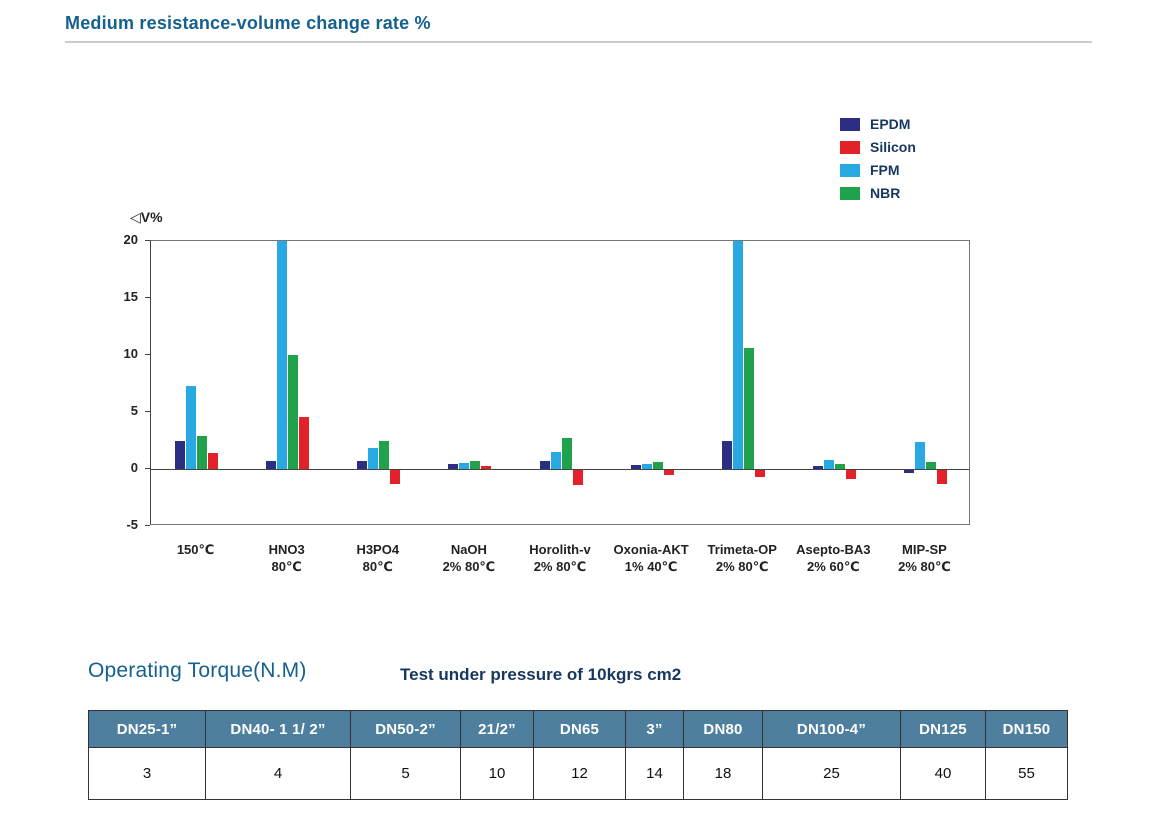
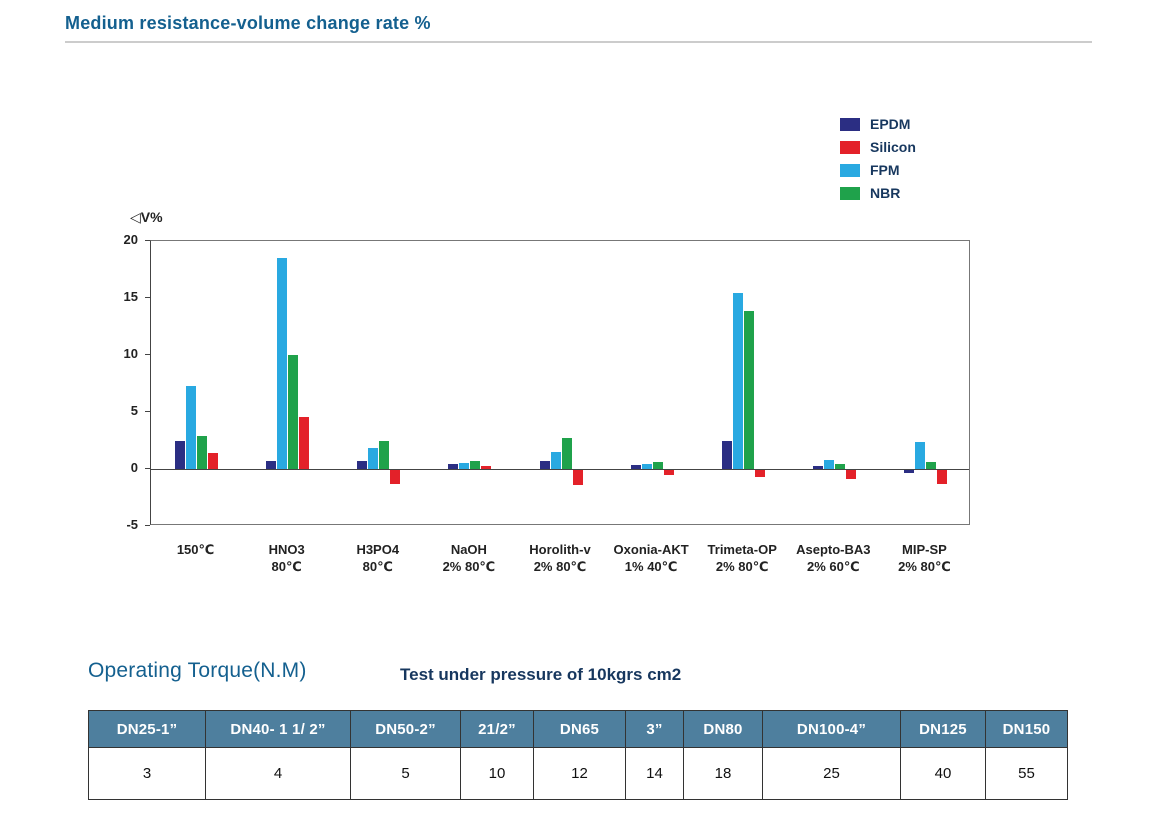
FPM/HNO3 80℃: 20.0 -> 18.5
FPM/Trimeta-OP 2% 80℃: 20.0 -> 15.4
NBR/Trimeta-OP 2% 80℃: 10.6 -> 13.9
